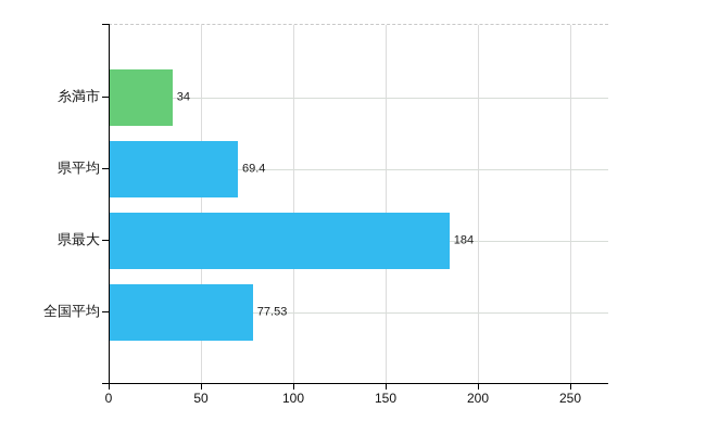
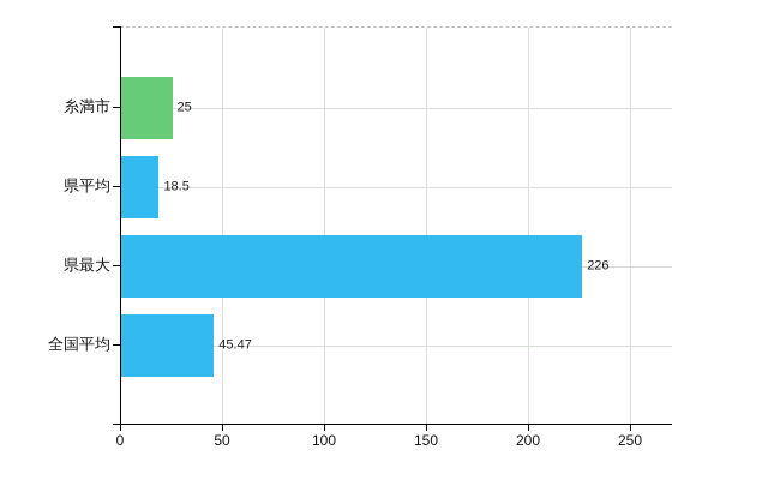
糸満市: 34 -> 25
県平均: 69.4 -> 18.5
県最大: 184 -> 226
全国平均: 77.53 -> 45.47
